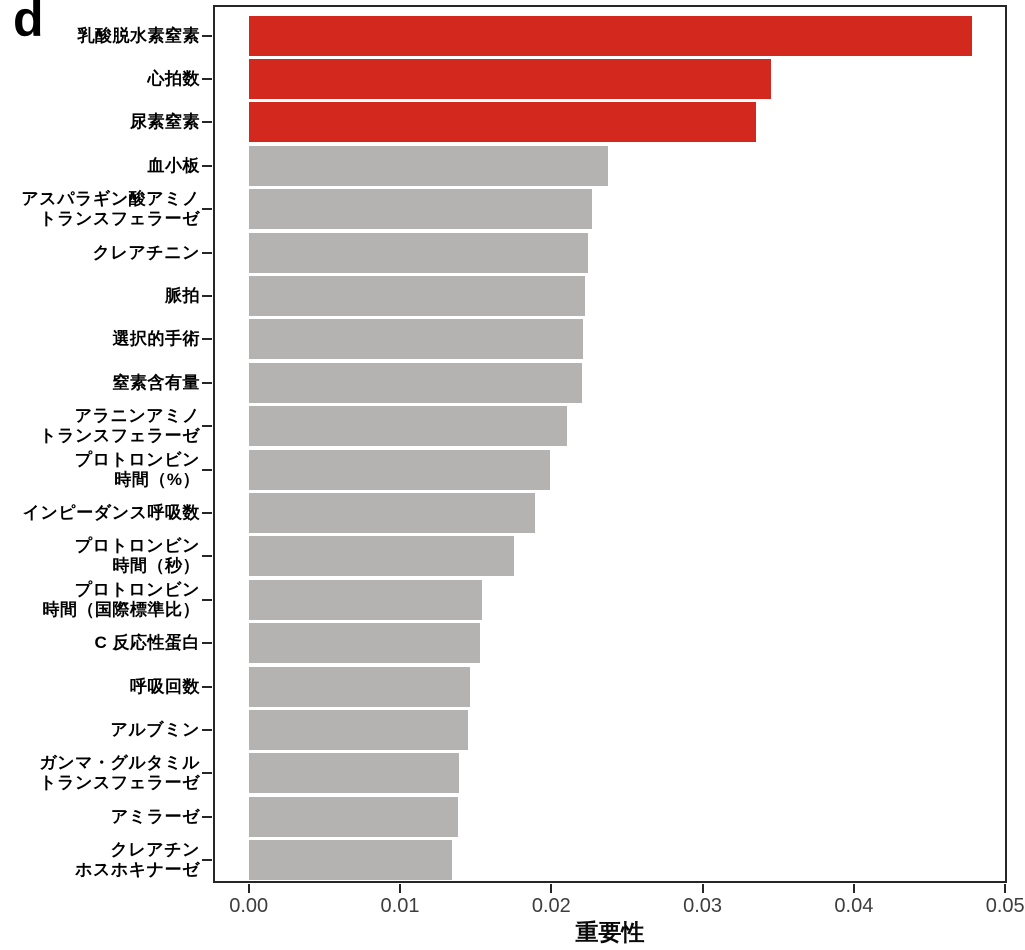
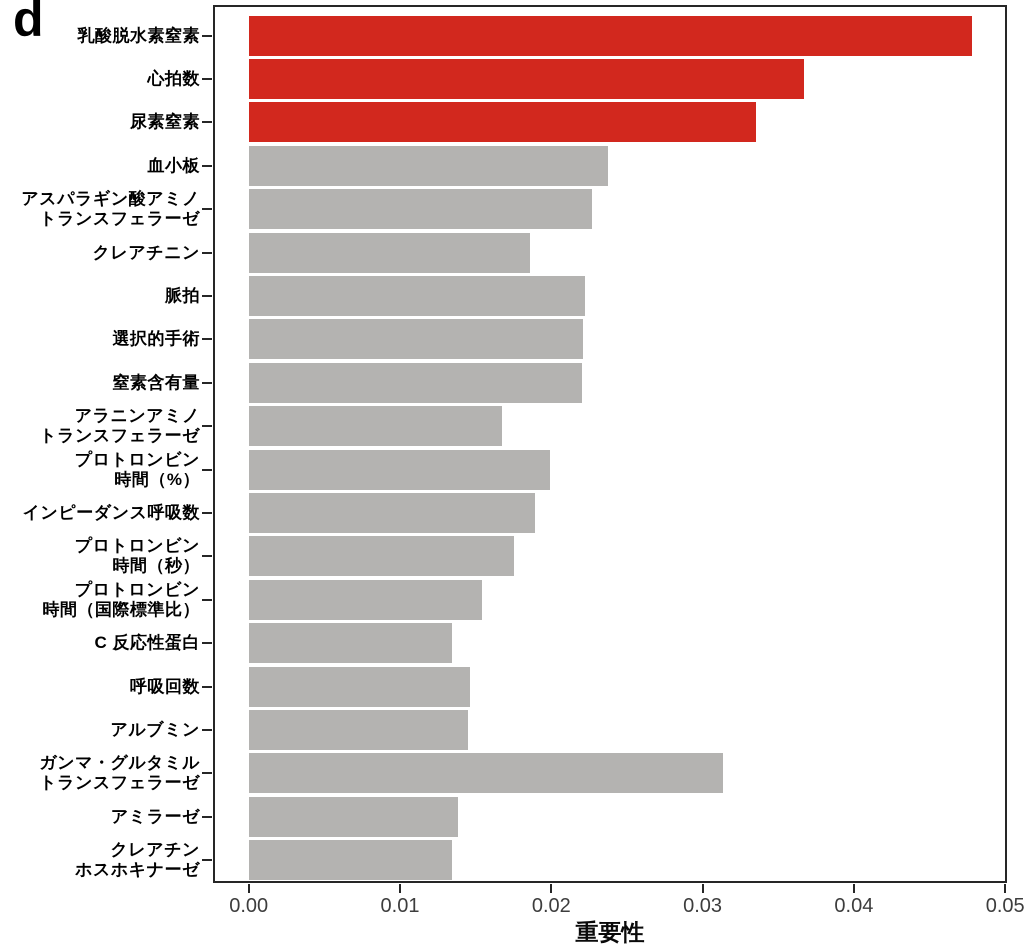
心拍数: 0.0345 -> 0.0367
クレアチニン: 0.0224 -> 0.0186
アラニンアミノ トランスフェラーゼ: 0.0210 -> 0.0167
C 反応性蛋白: 0.0153 -> 0.0134
ガンマ・グルタミル トランスフェラーゼ: 0.0139 -> 0.0313
